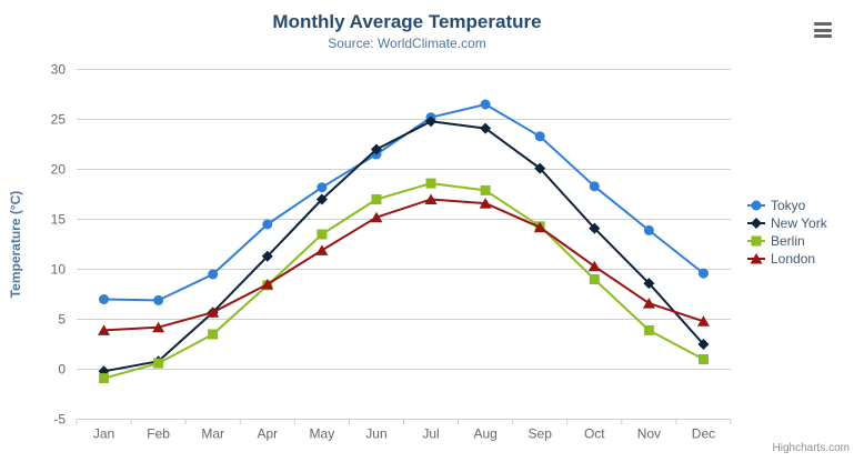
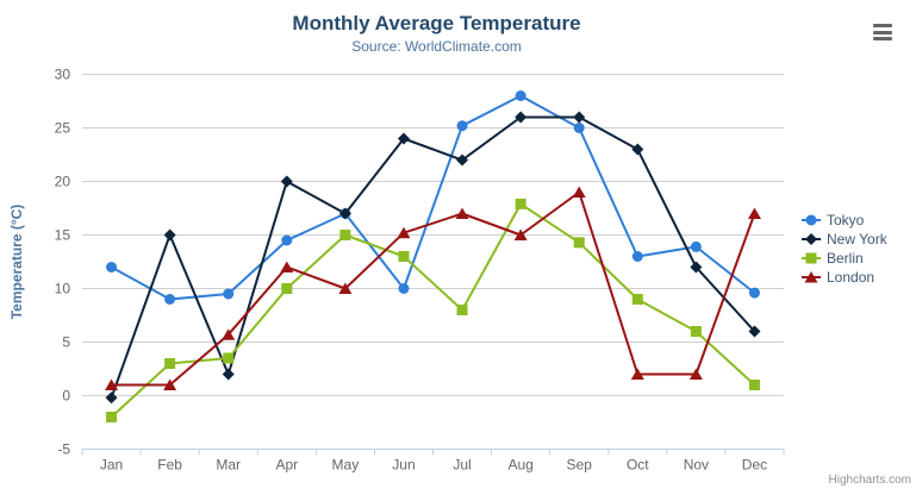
Tokyo/Jan: 7 -> 12
Berlin/Jan: -1 -> -2
London/Jan: 4 -> 1
Tokyo/Feb: 7 -> 9
New York/Feb: 1 -> 15
Berlin/Feb: 1 -> 3
London/Feb: 4 -> 1
New York/Mar: 6 -> 2
New York/Apr: 11 -> 20
Berlin/Apr: 8 -> 10
London/Apr: 8 -> 12
Tokyo/May: 18 -> 17
Berlin/May: 14 -> 15
London/May: 12 -> 10
Tokyo/Jun: 22 -> 10
New York/Jun: 22 -> 24
Berlin/Jun: 17 -> 13
New York/Jul: 25 -> 22
Berlin/Jul: 19 -> 8
Tokyo/Aug: 26 -> 28
New York/Aug: 24 -> 26
London/Aug: 17 -> 15
Tokyo/Sep: 23 -> 25
New York/Sep: 20 -> 26
London/Sep: 14 -> 19
Tokyo/Oct: 18 -> 13
New York/Oct: 14 -> 23
London/Oct: 10 -> 2
New York/Nov: 9 -> 12
Berlin/Nov: 4 -> 6
London/Nov: 7 -> 2
New York/Dec: 2 -> 6
London/Dec: 5 -> 17
